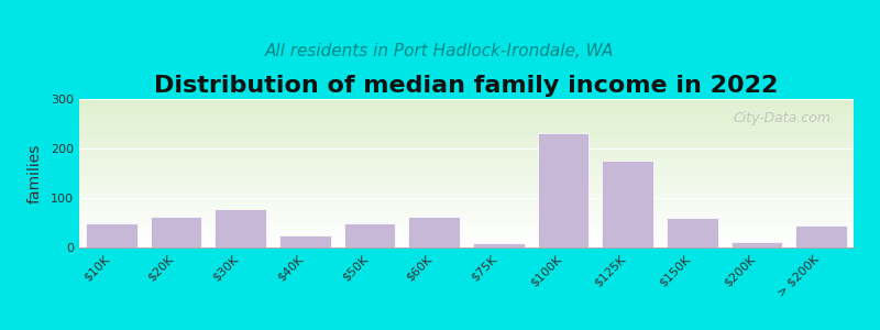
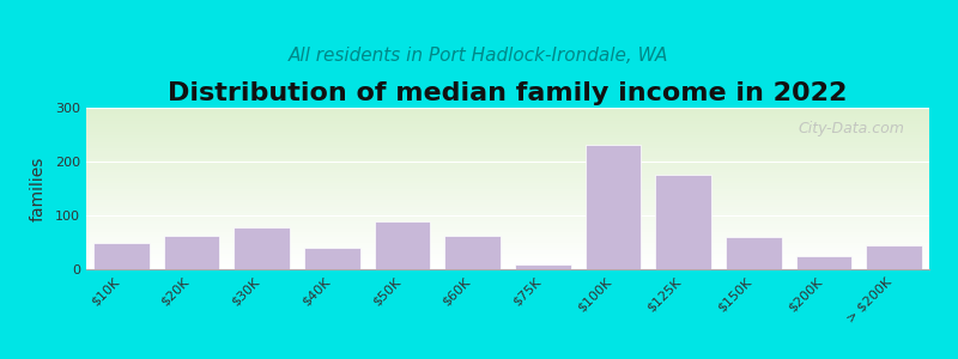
$40K: 25 -> 40
$50K: 50 -> 90
$200K: 12 -> 25
